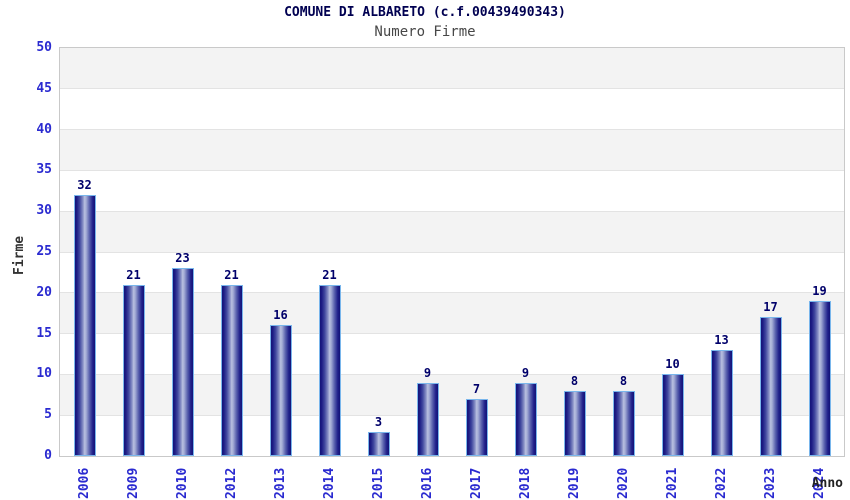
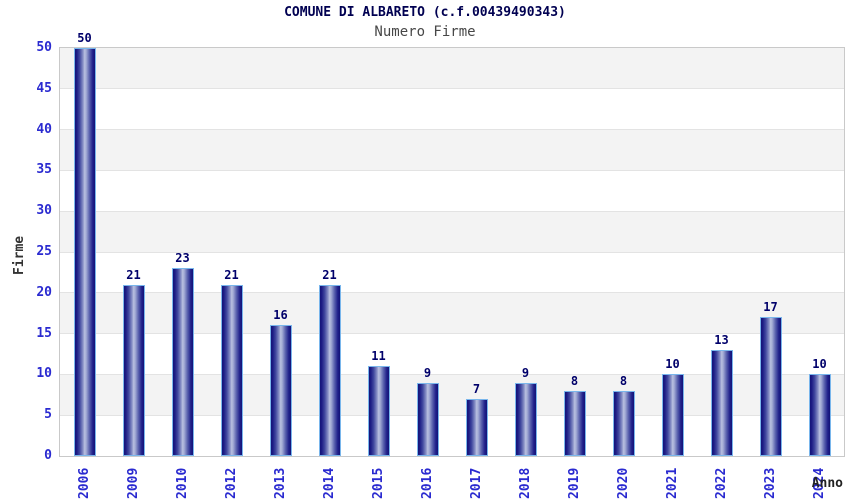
2006: 32 -> 50
2015: 3 -> 11
2024: 19 -> 10
